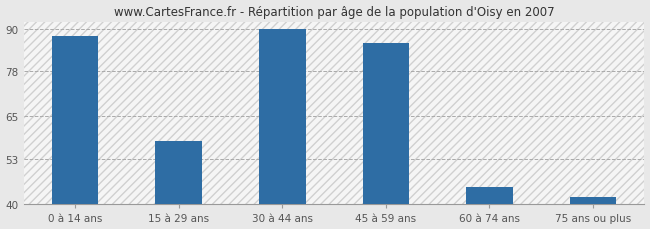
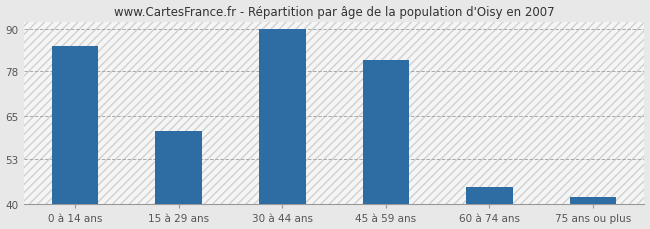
0 à 14 ans: 88 -> 85
15 à 29 ans: 58 -> 61
45 à 59 ans: 86 -> 81
